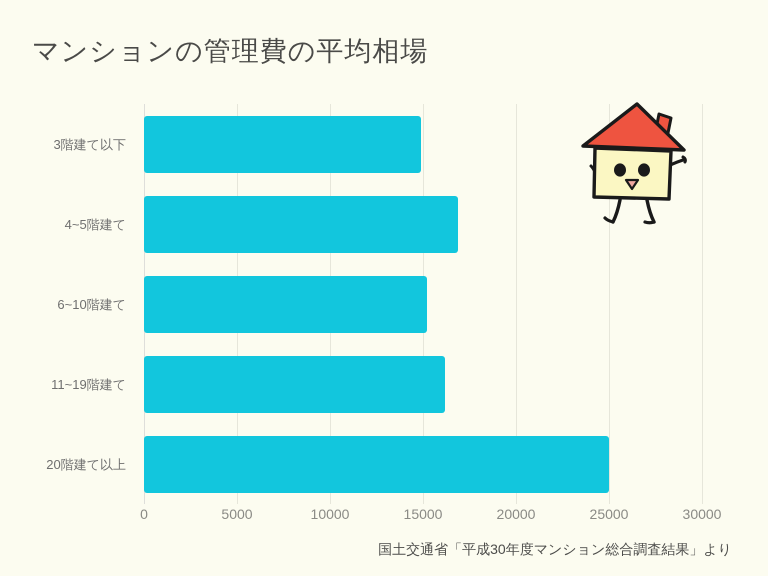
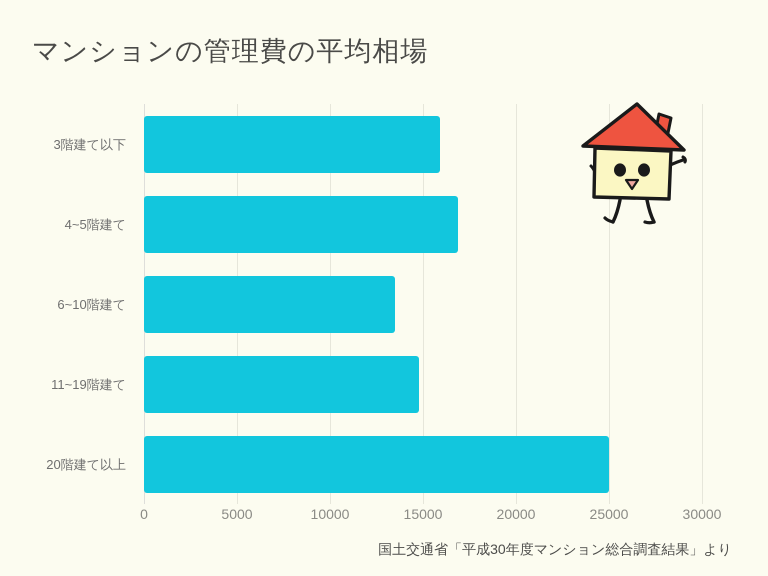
3階建て以下: 14900 -> 15900
6~10階建て: 15200 -> 13500
11~19階建て: 16200 -> 14800
